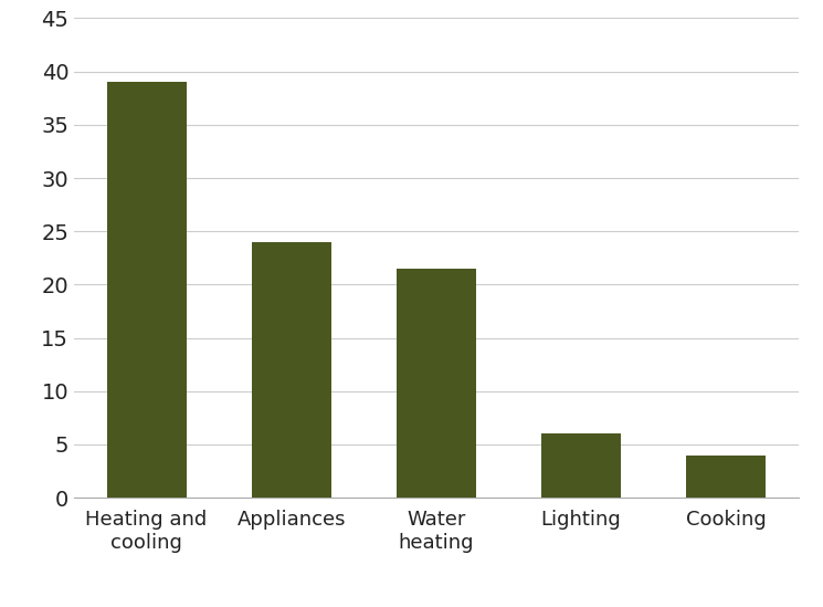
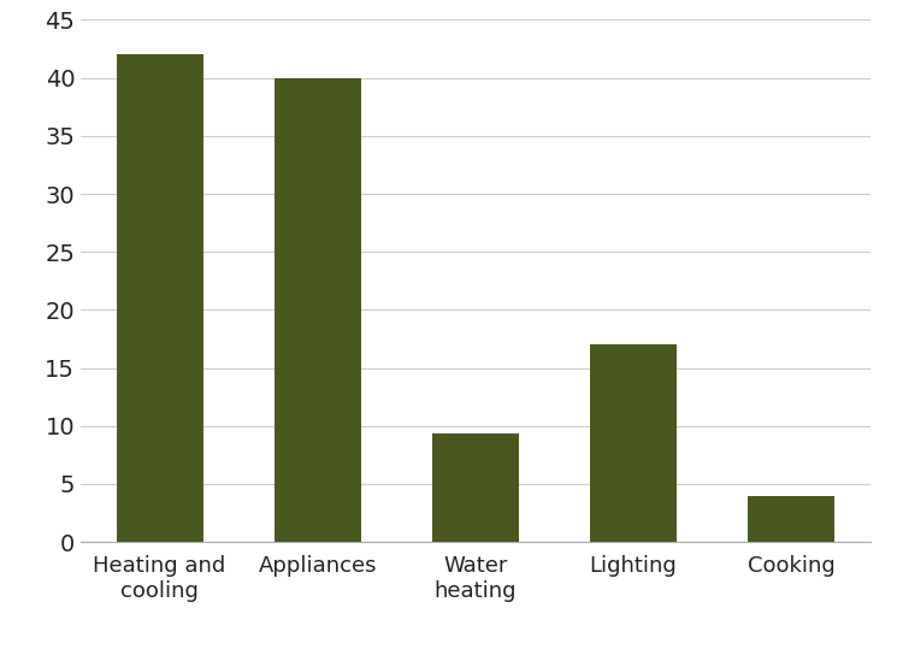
Heating and cooling: 39.0 -> 42.0
Appliances: 24.0 -> 40.0
Water heating: 21.5 -> 9.4
Lighting: 6.0 -> 17.0
